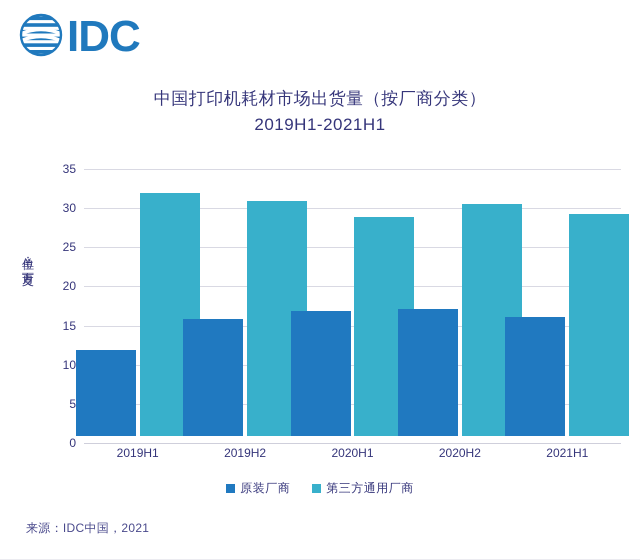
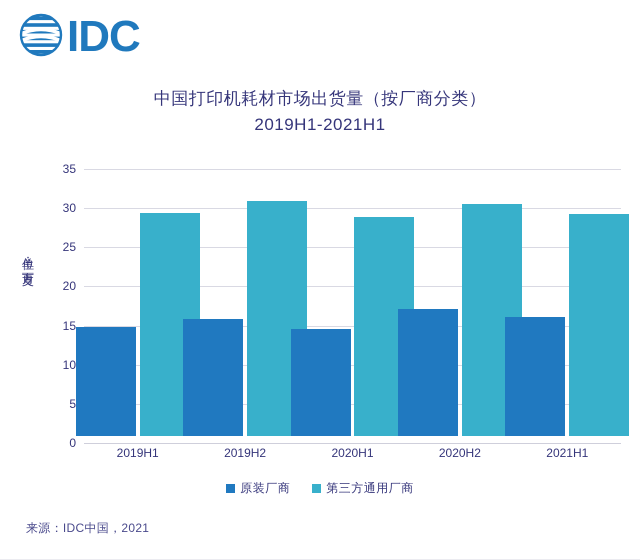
原装厂商/2019H1: 11 -> 14
第三方通用厂商/2019H1: 31 -> 28
原装厂商/2020H1: 16 -> 14
